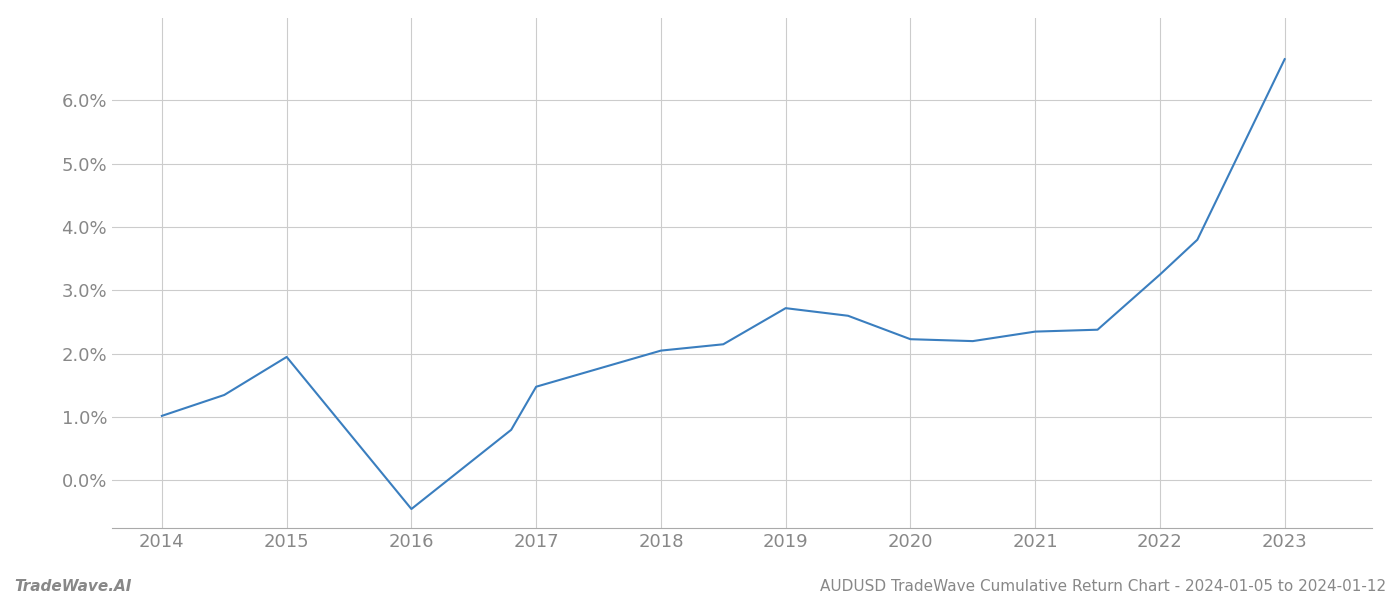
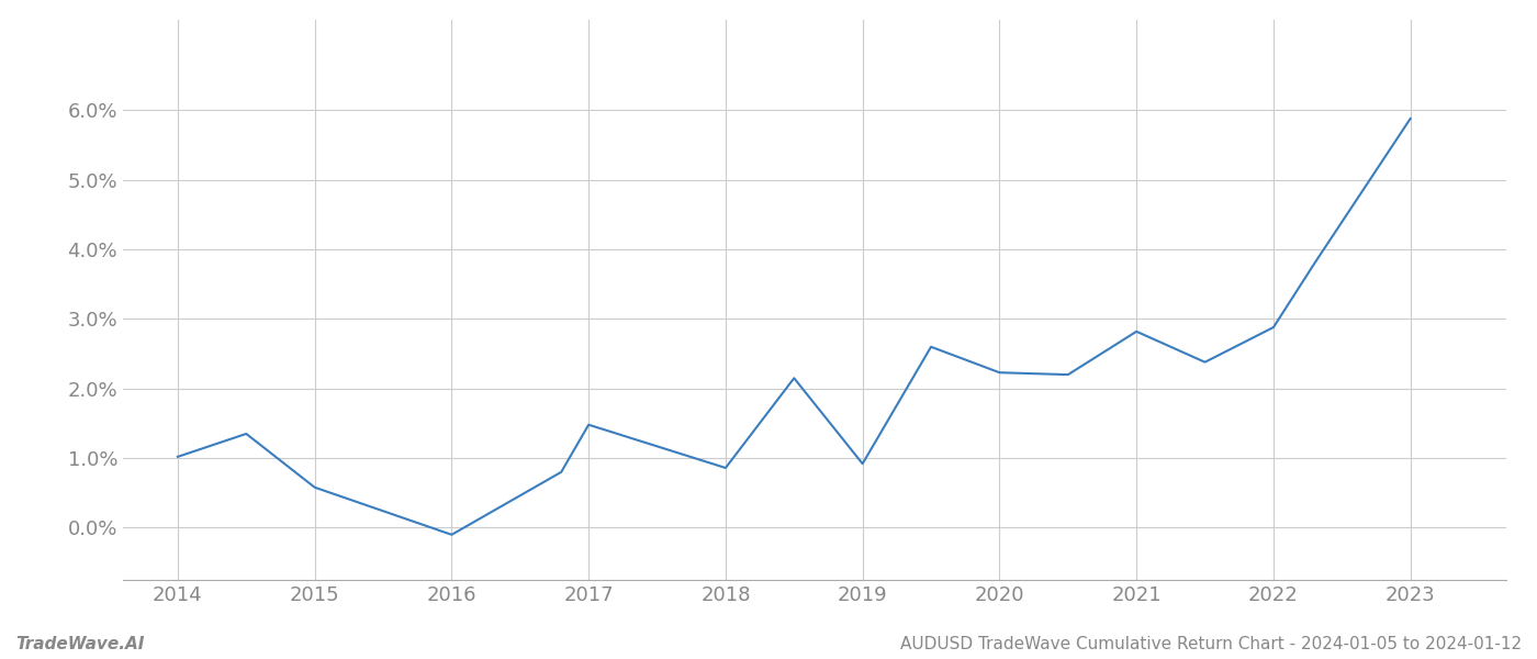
2015: 1.95% -> 0.58%
2016: -0.45% -> -0.10%
2018: 2.05% -> 0.86%
2019: 2.72% -> 0.92%
2021: 2.35% -> 2.82%
2022: 3.25% -> 2.88%
2023: 6.65% -> 5.88%
